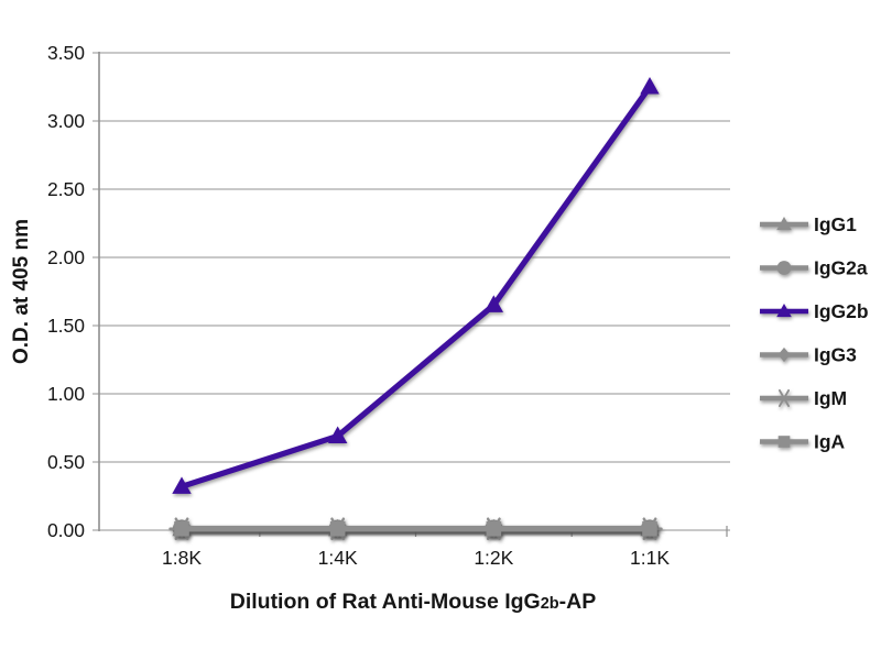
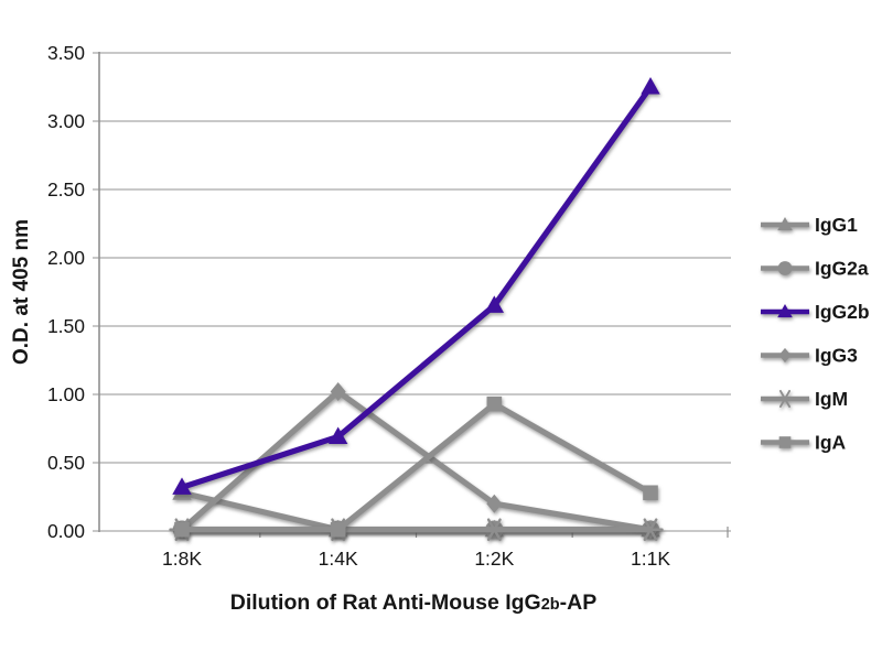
IgG1/1:8K: 0.01 -> 0.28
IgG3/1:4K: 0.01 -> 1.02
IgG3/1:2K: 0.01 -> 0.20
IgA/1:2K: 0.01 -> 0.93
IgA/1:1K: 0.01 -> 0.28
